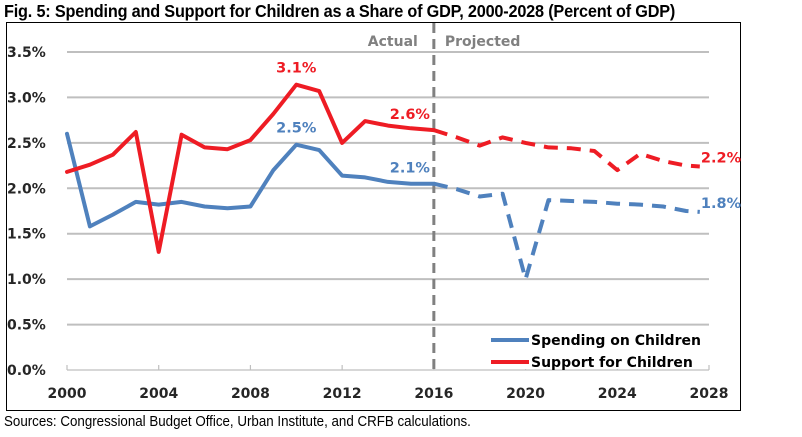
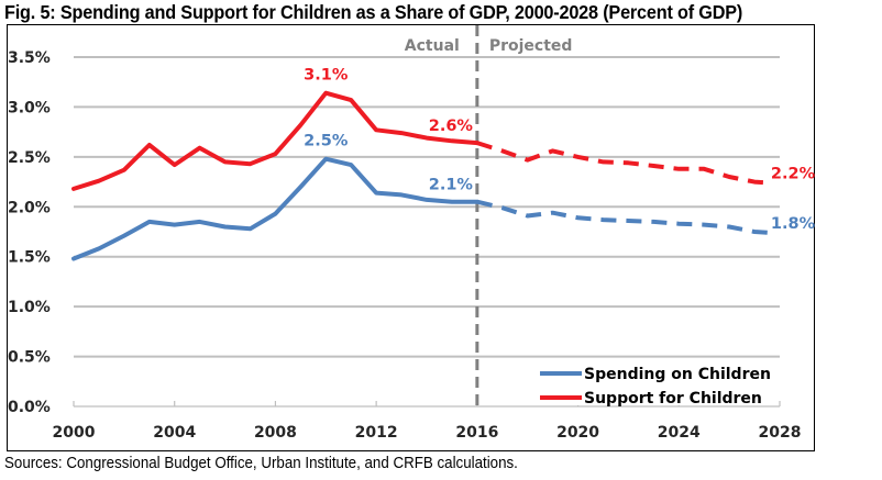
Spending on Children/2000: 2.6% -> 1.5%
Support for Children/2004: 1.3% -> 2.4%
Spending on Children/2008: 1.8% -> 1.9%
Support for Children/2012: 2.5% -> 2.8%
Spending on Children/2020: 1.0% -> 1.9%
Support for Children/2024: 2.2% -> 2.4%
